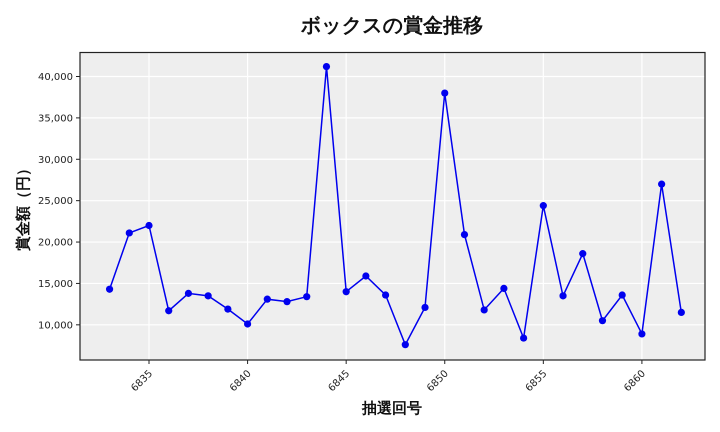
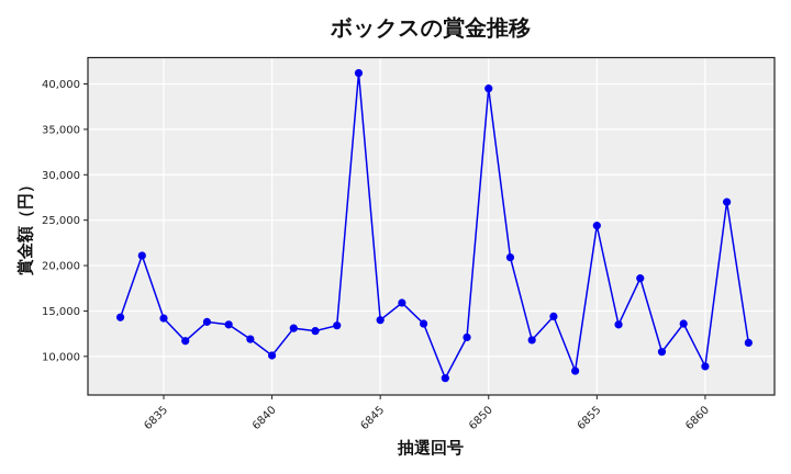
6835: 22000 -> 14000
6850: 38000 -> 40000
